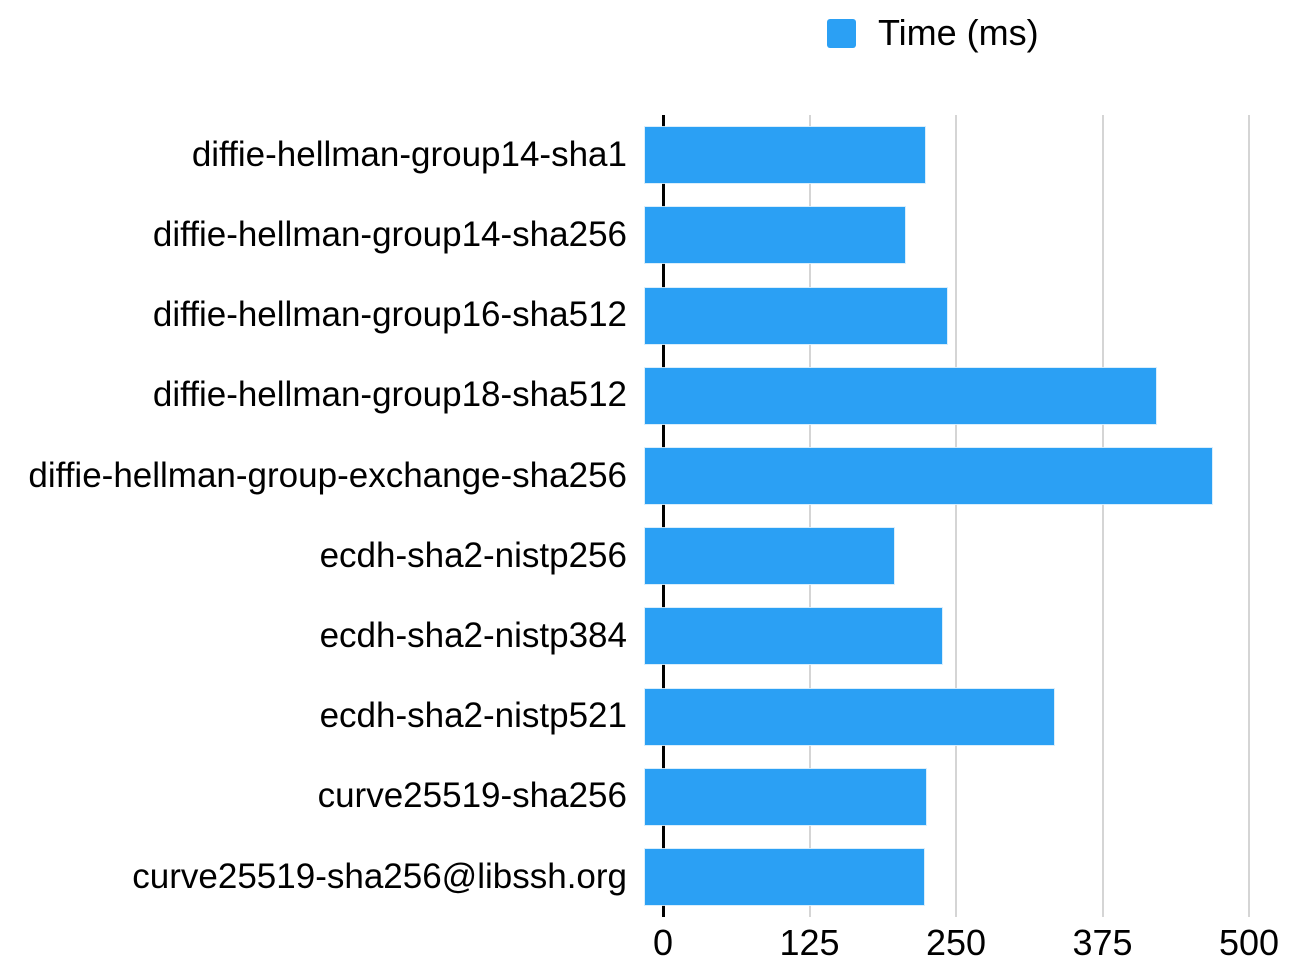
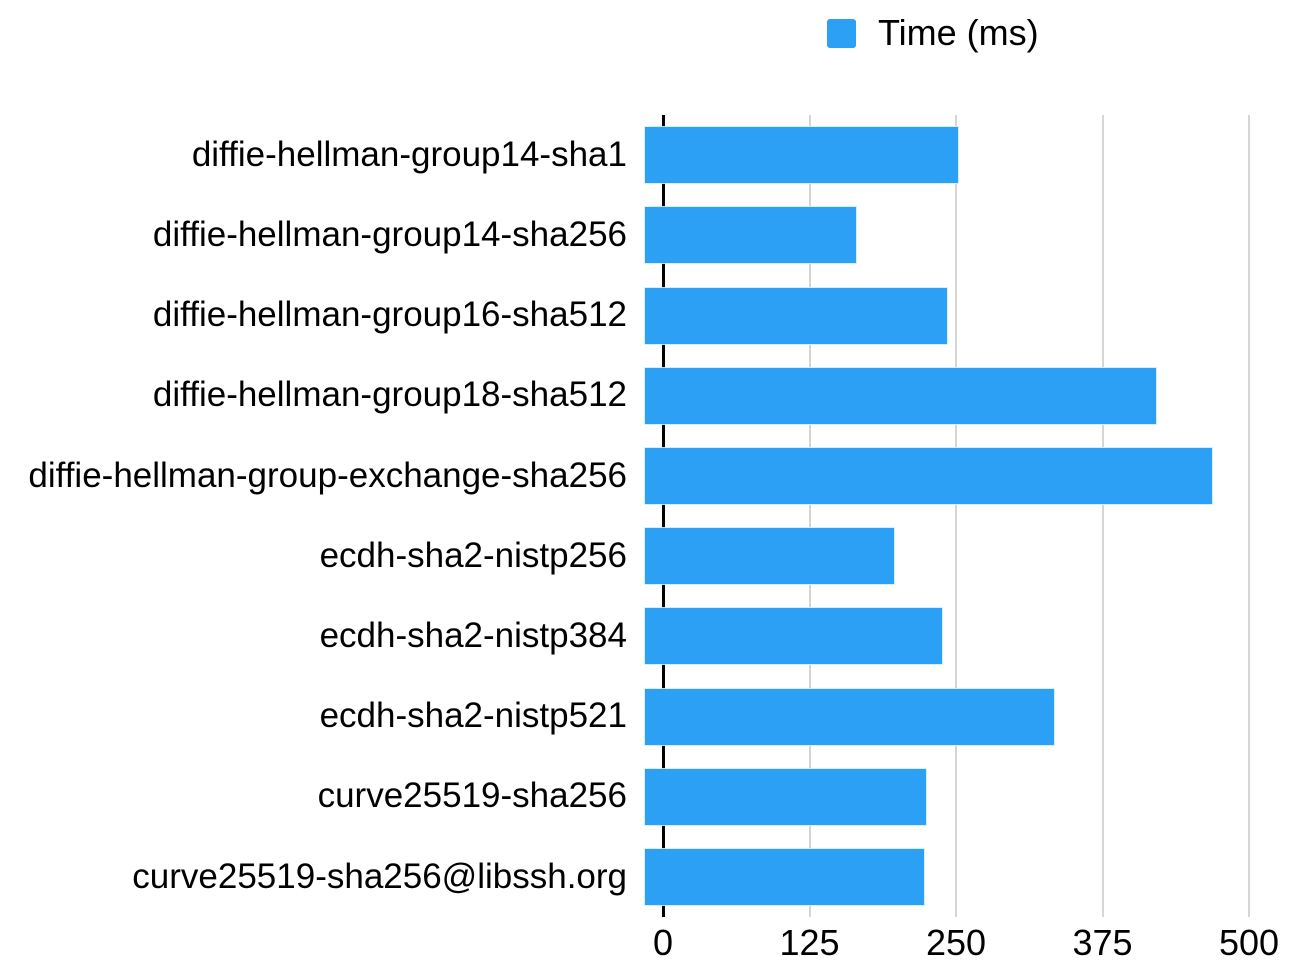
diffie-hellman-group14-sha1: 239 -> 267
diffie-hellman-group14-sha256: 222 -> 180
